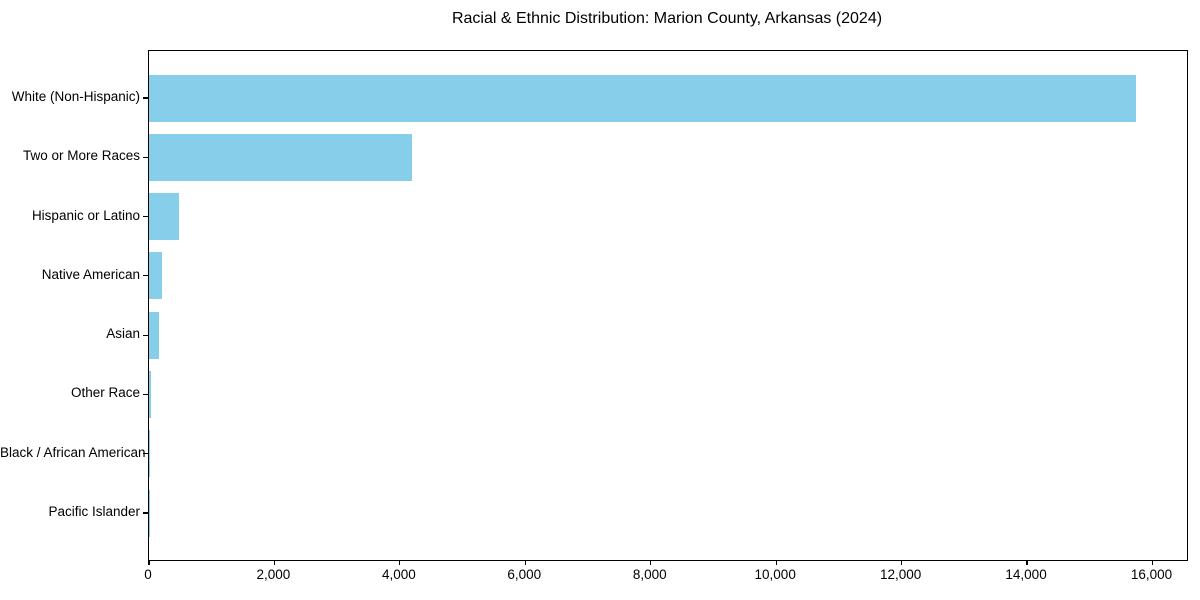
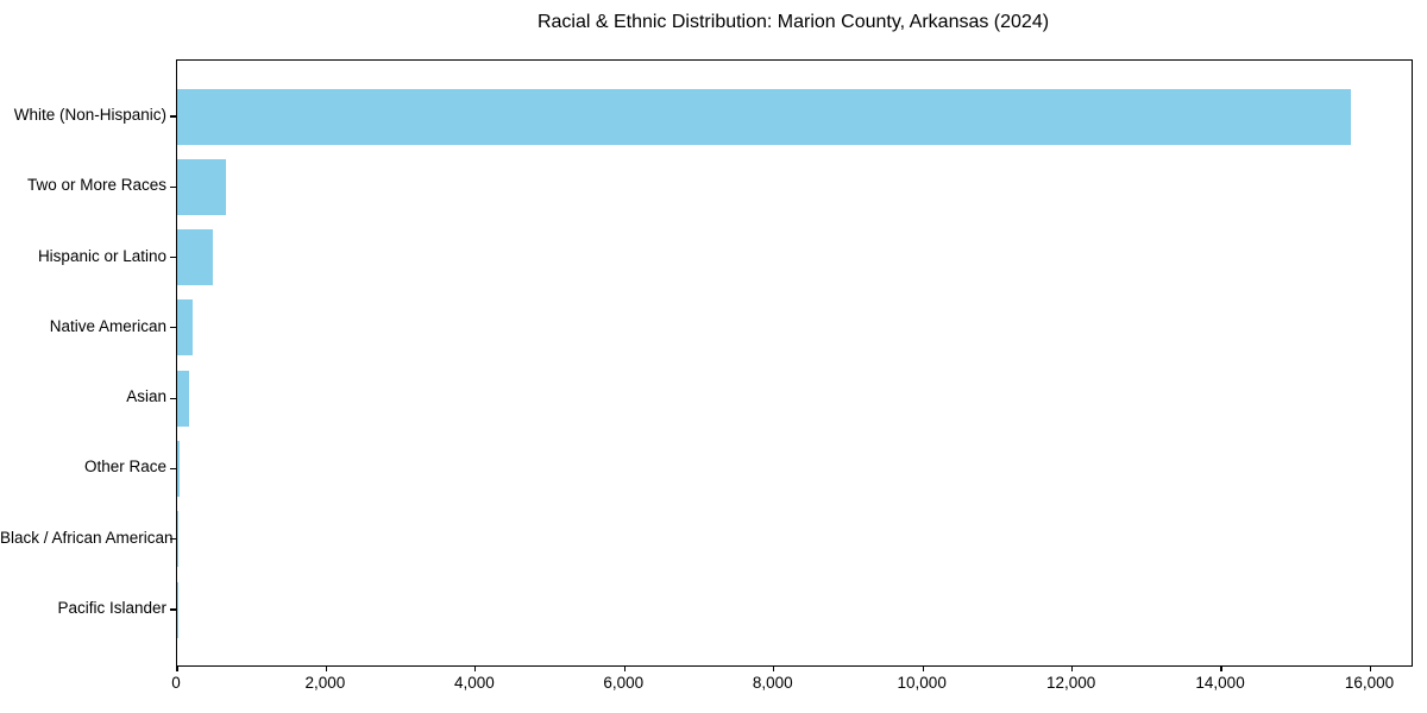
Two or More Races: 4200 -> 600
